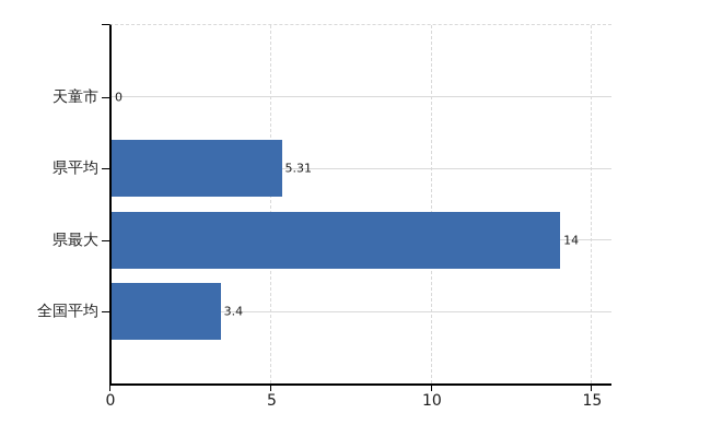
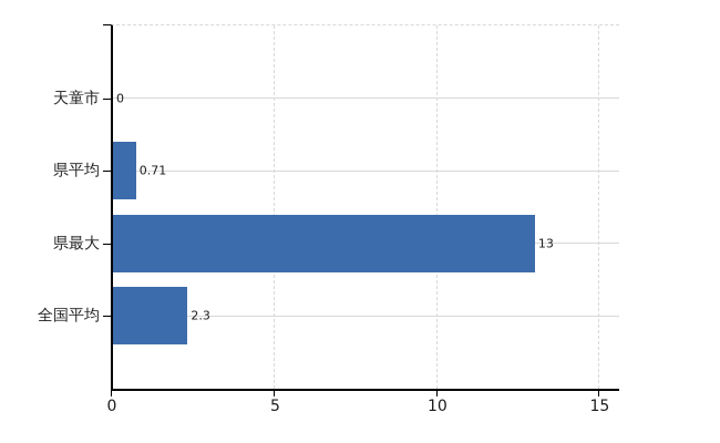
県平均: 5.31 -> 0.71
県最大: 14 -> 13
全国平均: 3.4 -> 2.3
